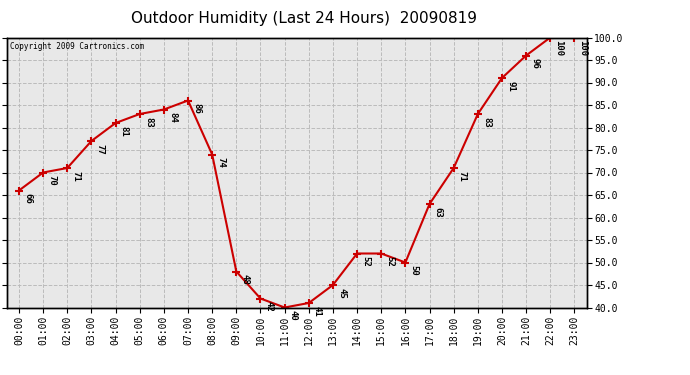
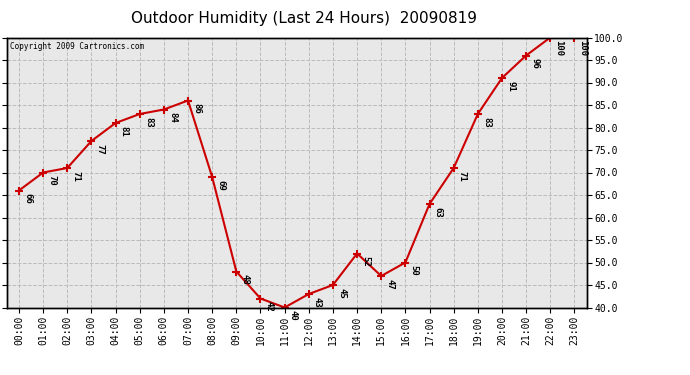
08:00: 74 -> 69
12:00: 41 -> 43
15:00: 52 -> 47
